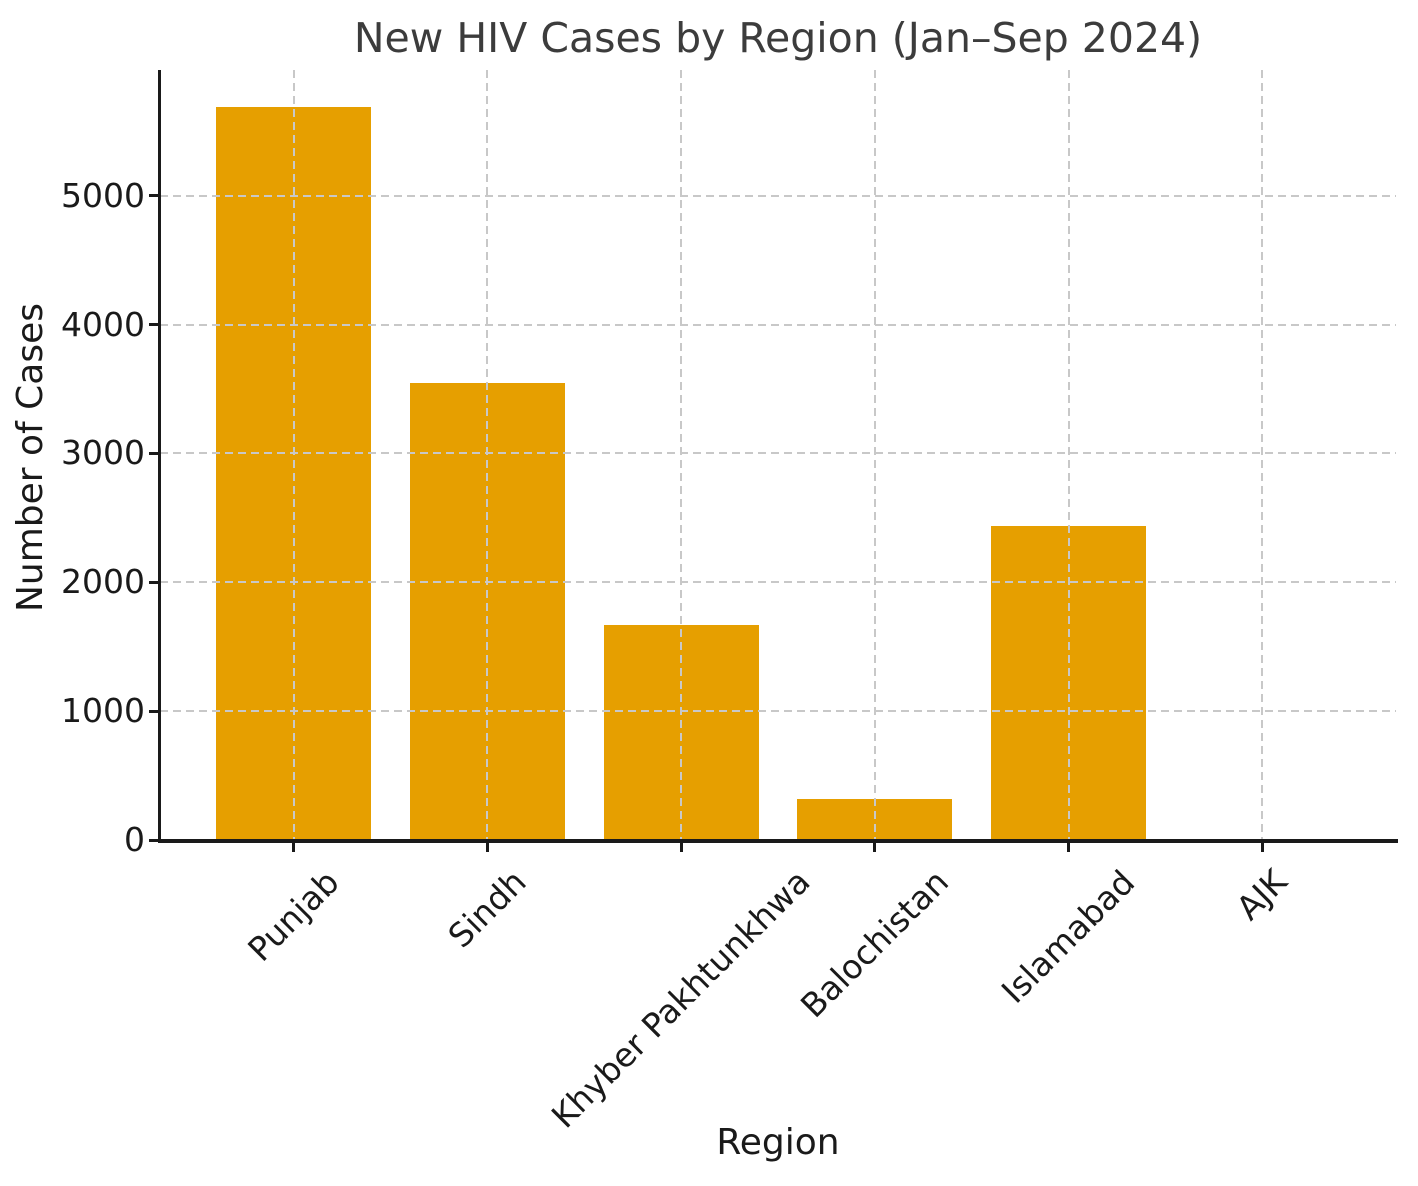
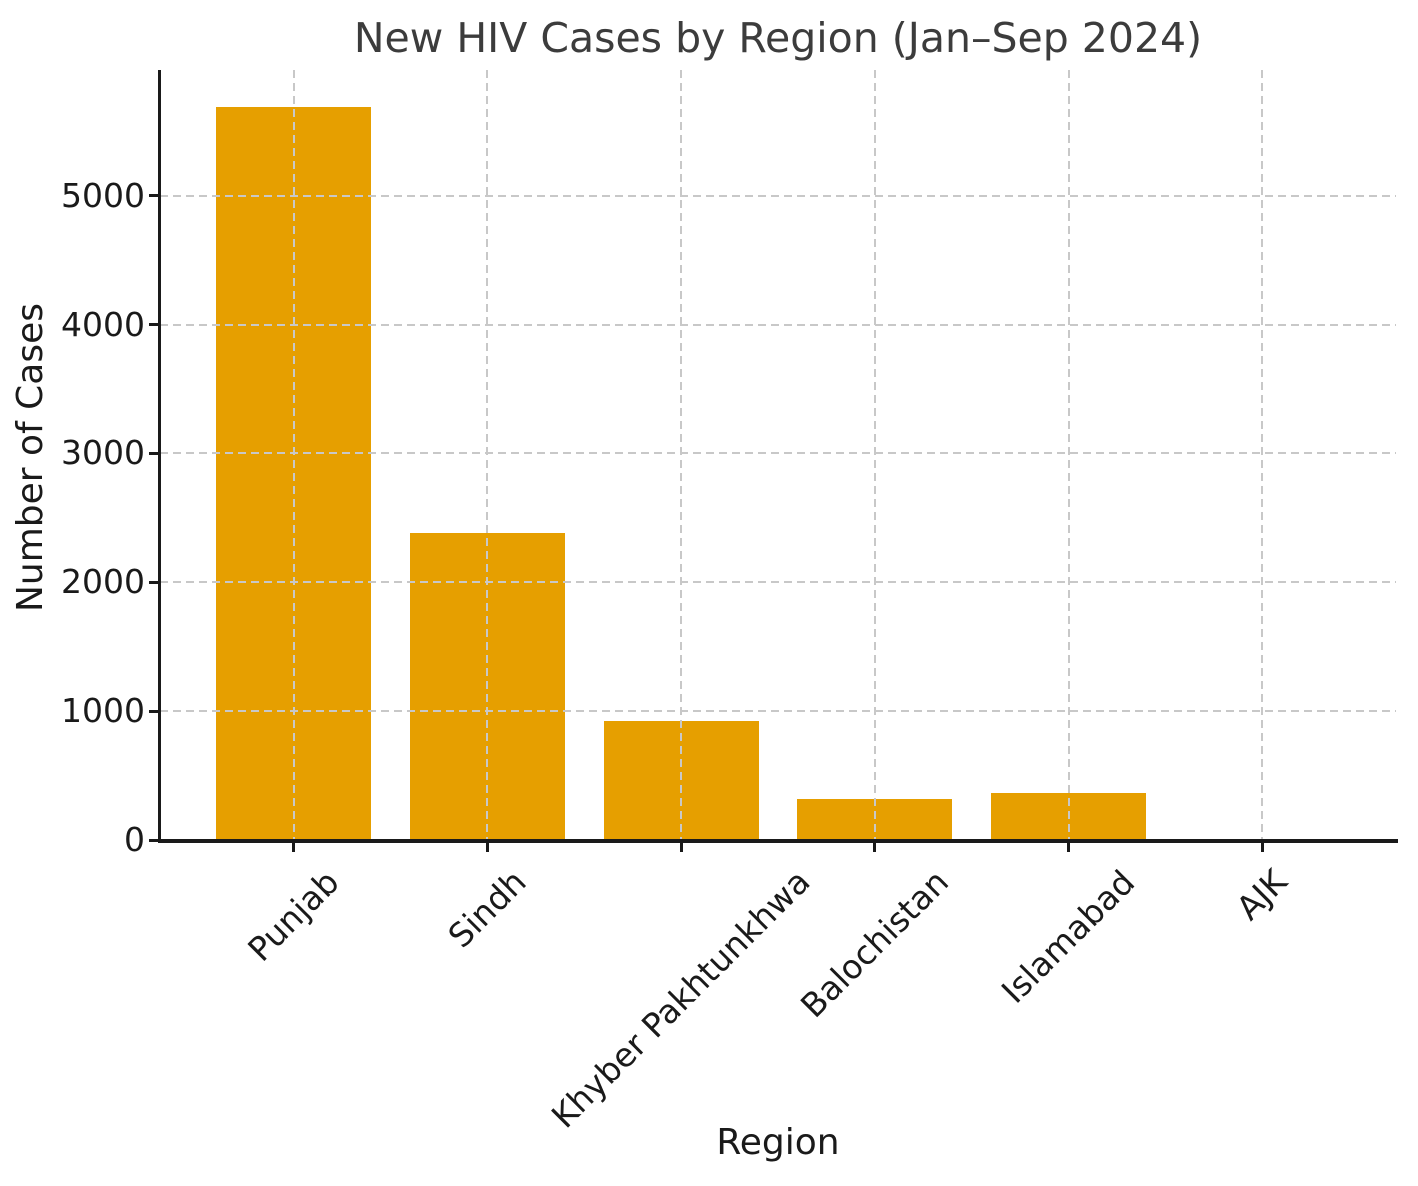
Sindh: 3550 -> 2380
Khyber Pakhtunkhwa: 1670 -> 920
Islamabad: 2440 -> 370
